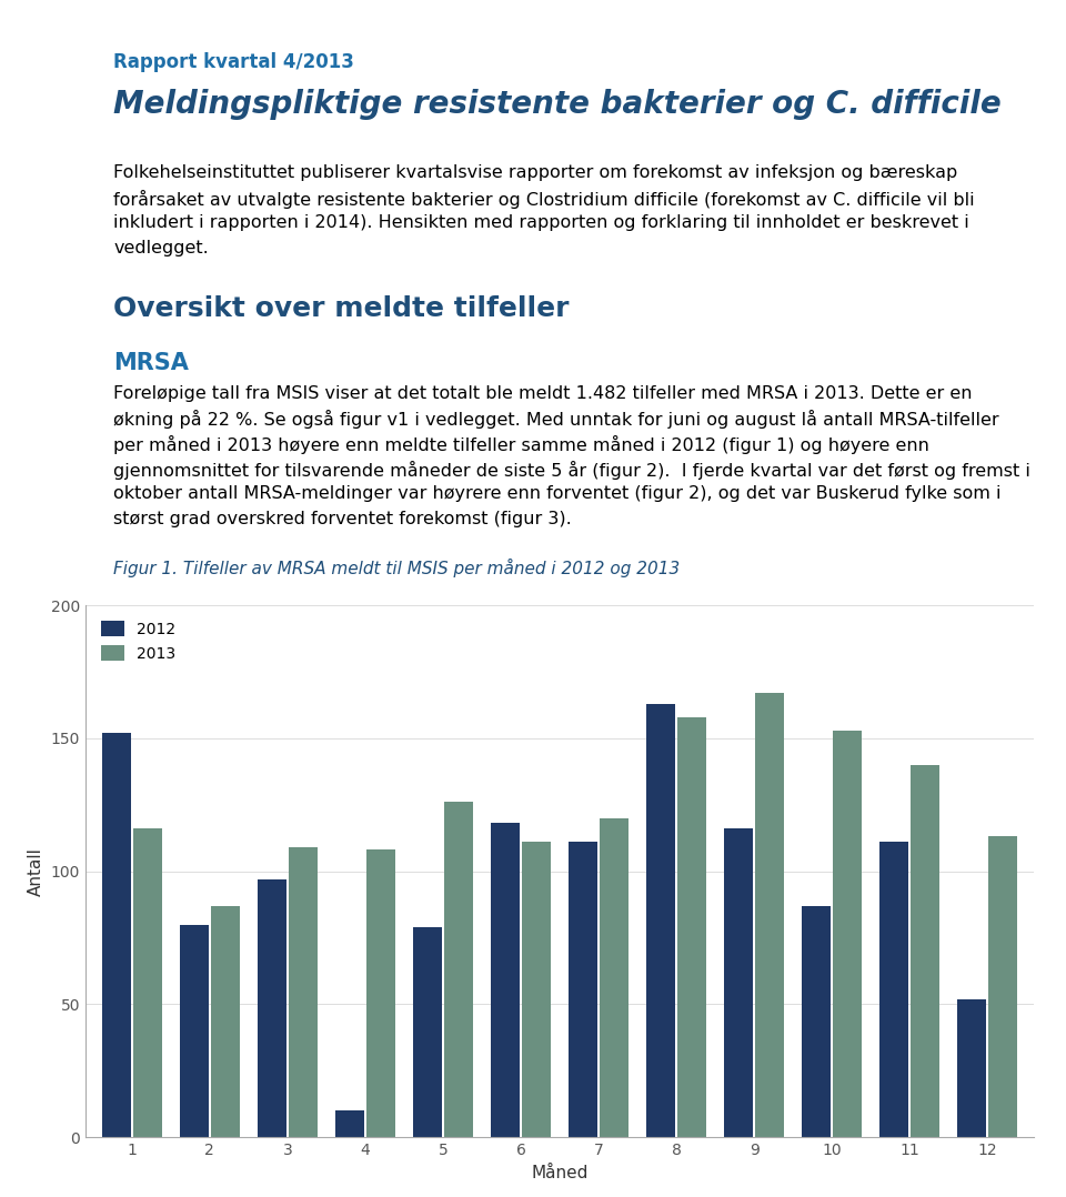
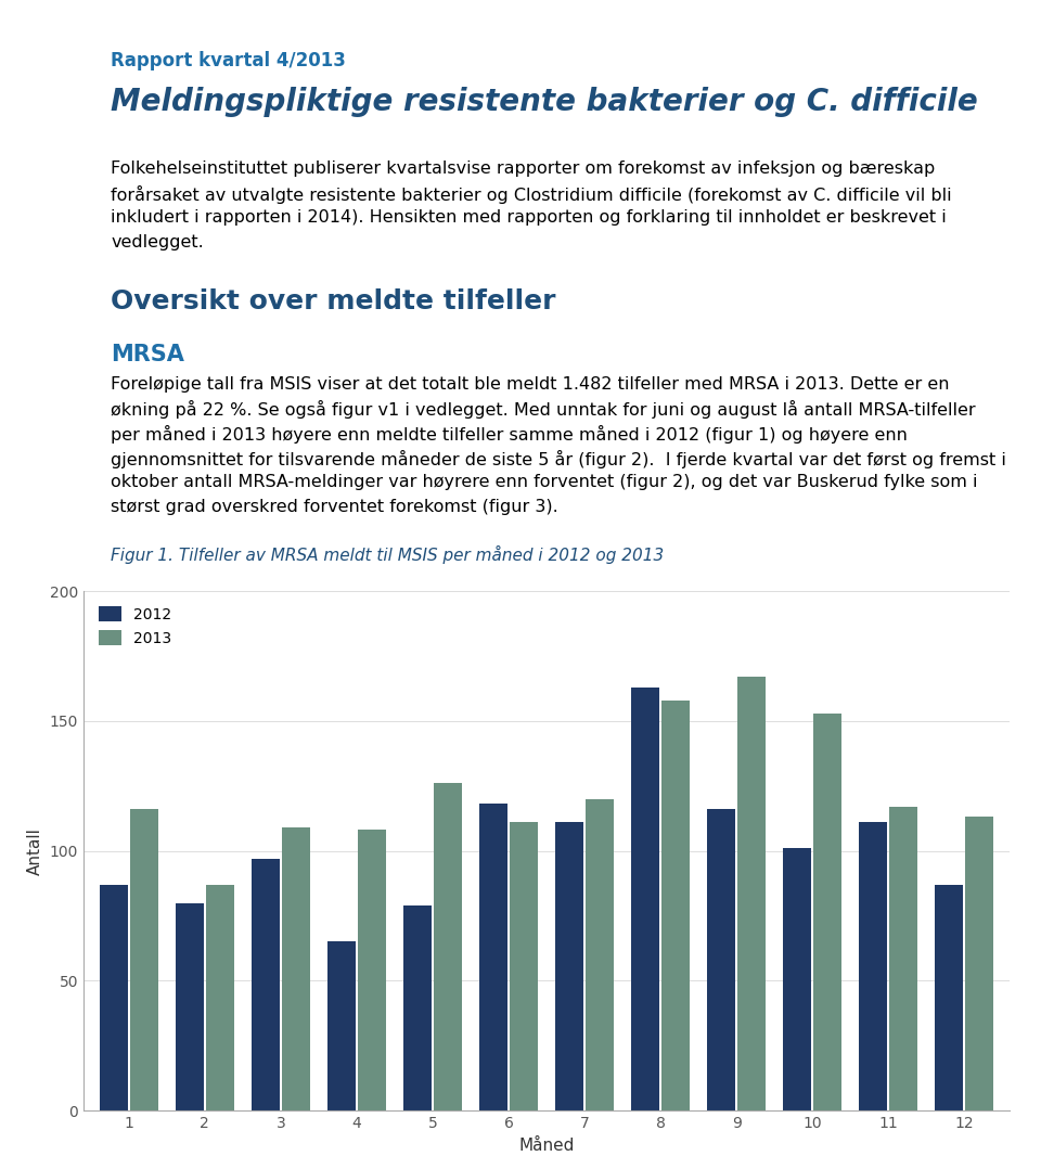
2012/1: 152 -> 87
2012/4: 10 -> 65
2012/10: 87 -> 101
2013/11: 140 -> 117
2012/12: 52 -> 87
